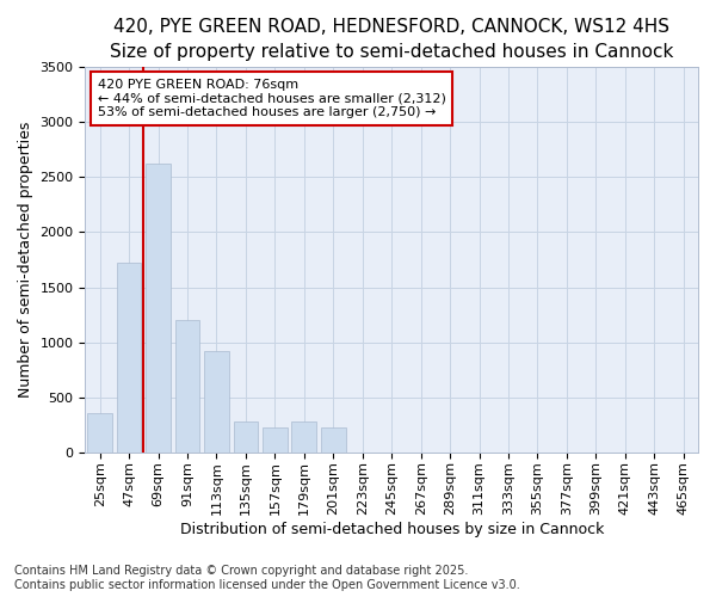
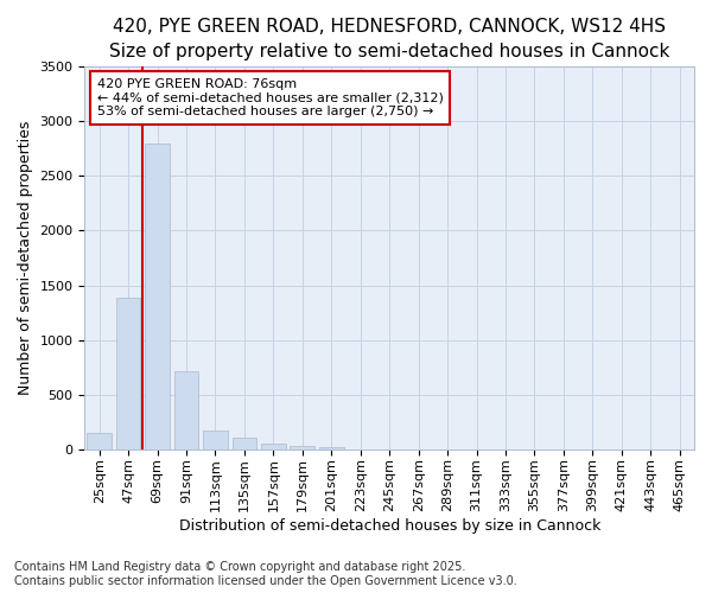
25sqm: 360 -> 150
47sqm: 1720 -> 1390
69sqm: 2620 -> 2800
91sqm: 1200 -> 710
113sqm: 920 -> 160
135sqm: 280 -> 110
157sqm: 220 -> 50
179sqm: 280 -> 30
201sqm: 220 -> 20
